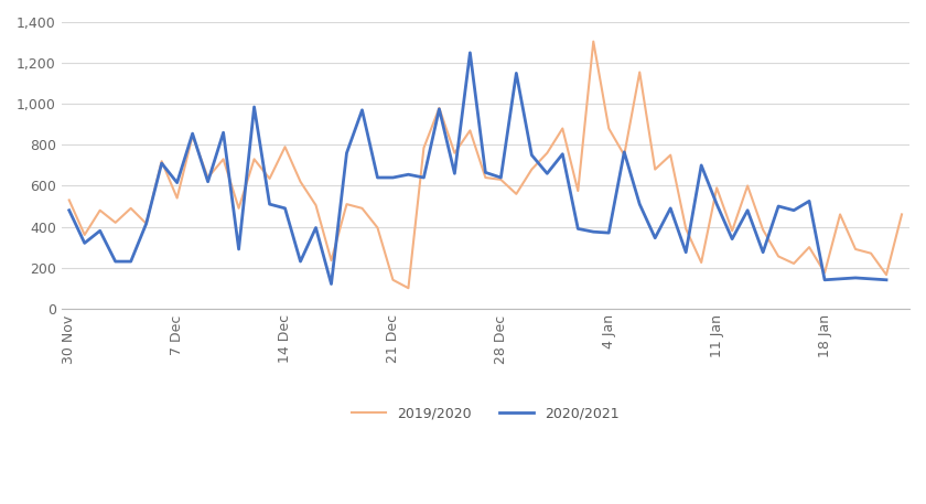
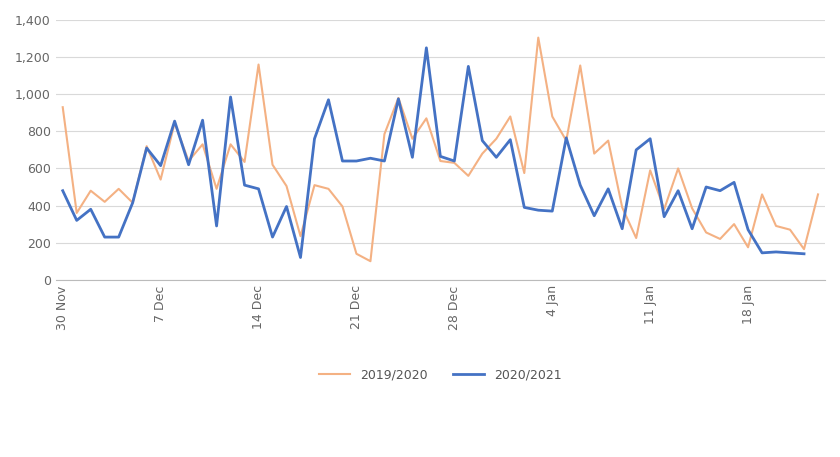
2019/2020/30 Nov: 530 -> 930
2019/2020/14 Dec: 790 -> 1,160
2020/2021/11 Jan: 510 -> 760
2020/2021/18 Jan: 140 -> 270
